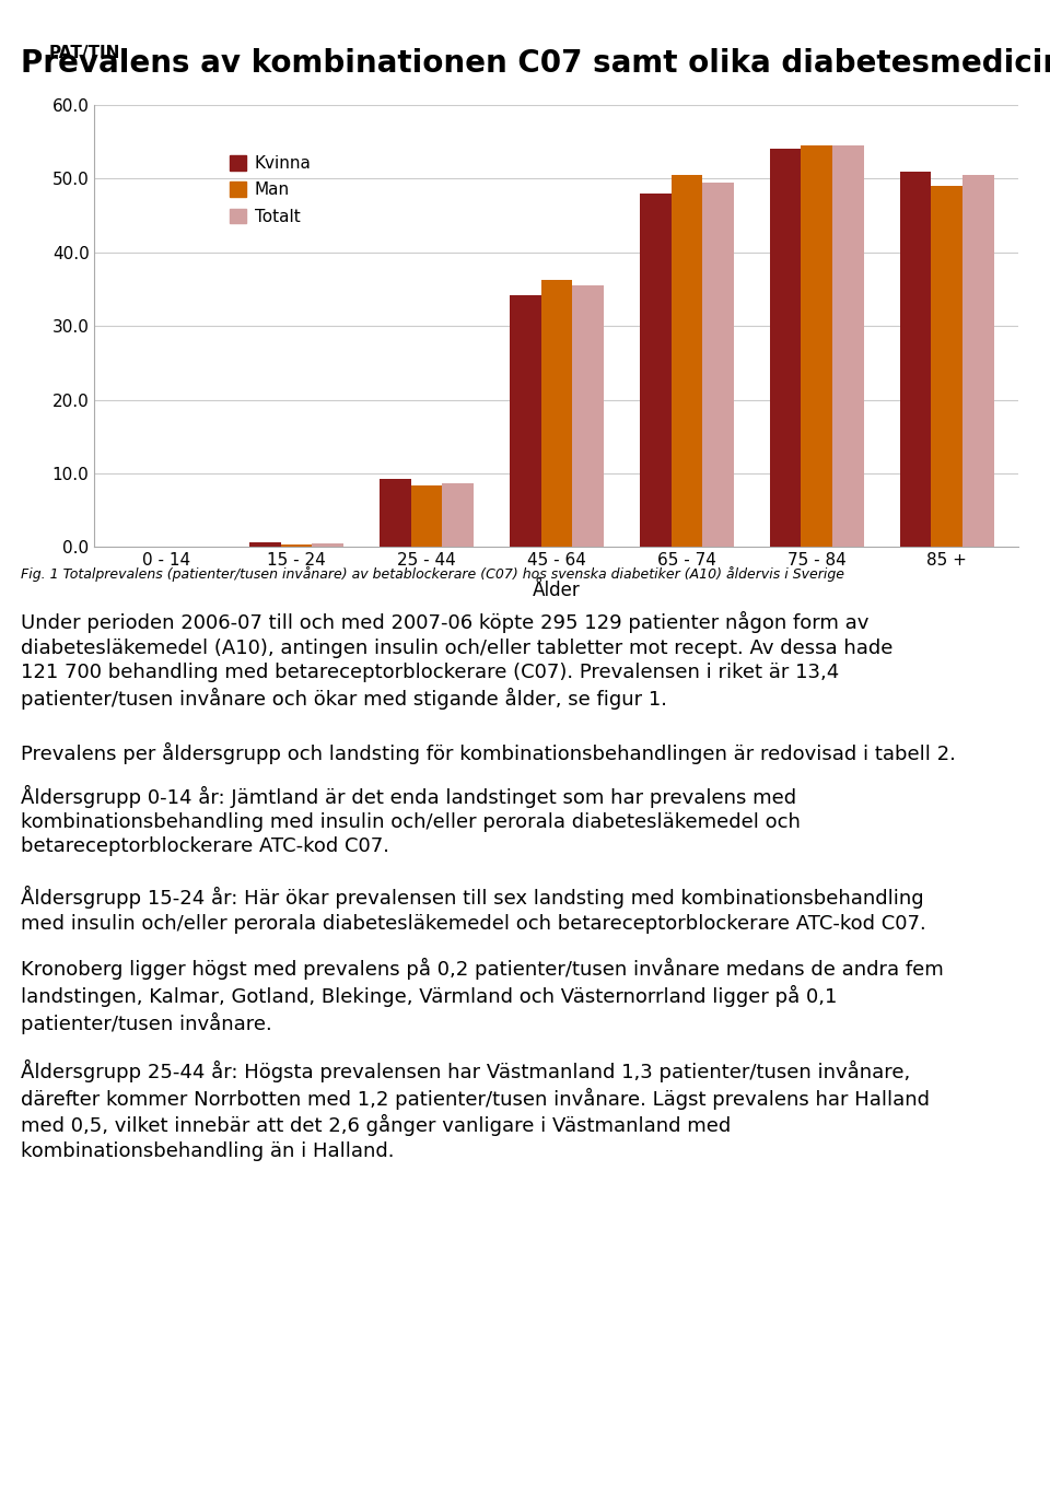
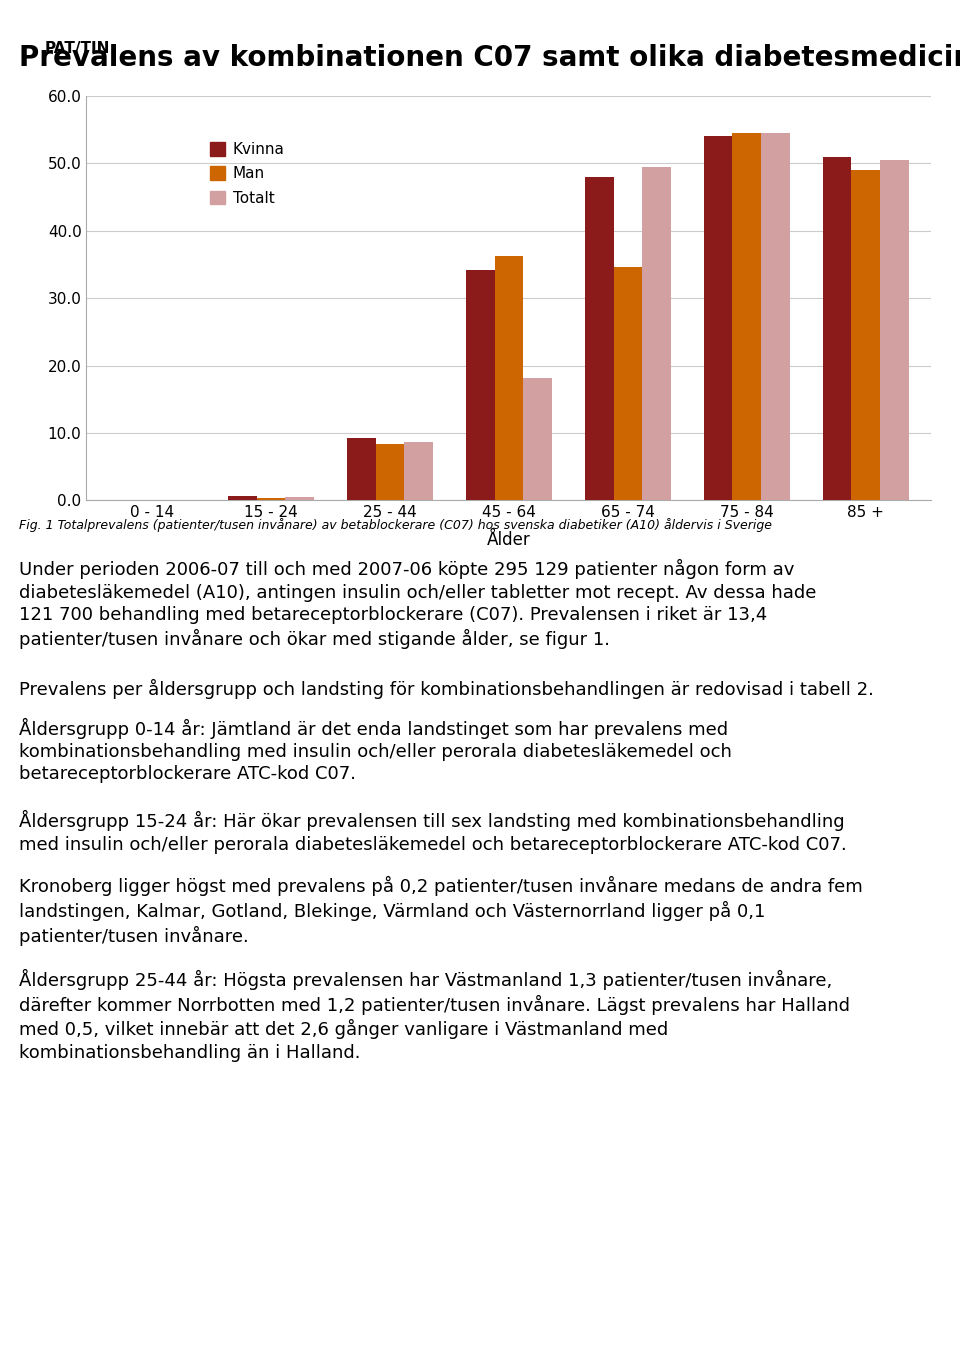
Totalt/45 - 64: 35.5 -> 18.2
Man/65 - 74: 50.5 -> 34.6
